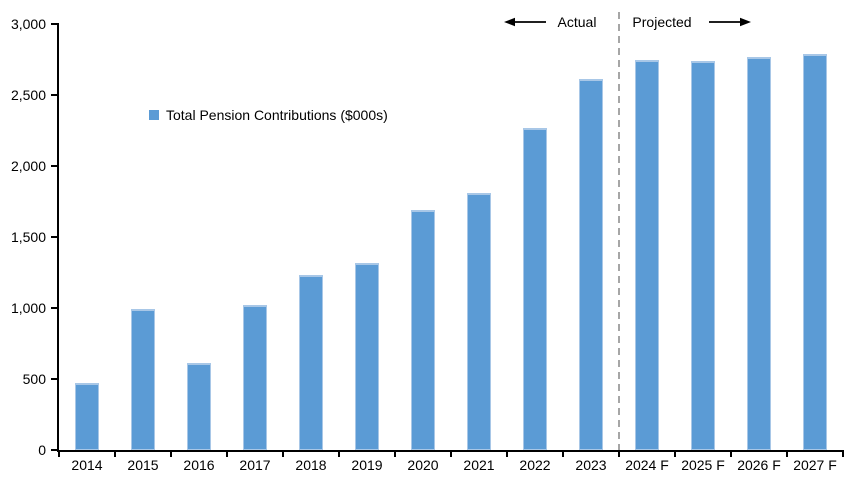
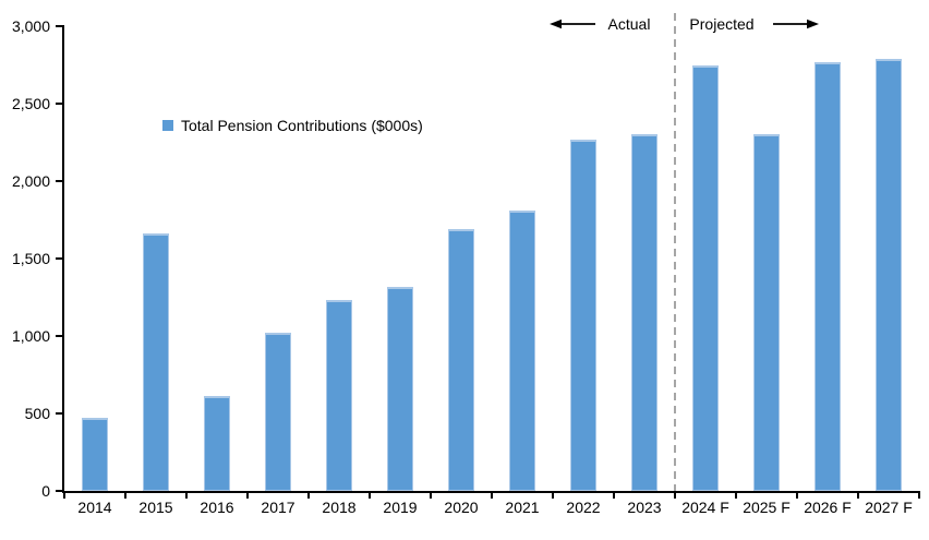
2015: 990 -> 1660
2023: 2610 -> 2300
2025 F: 2740 -> 2300
